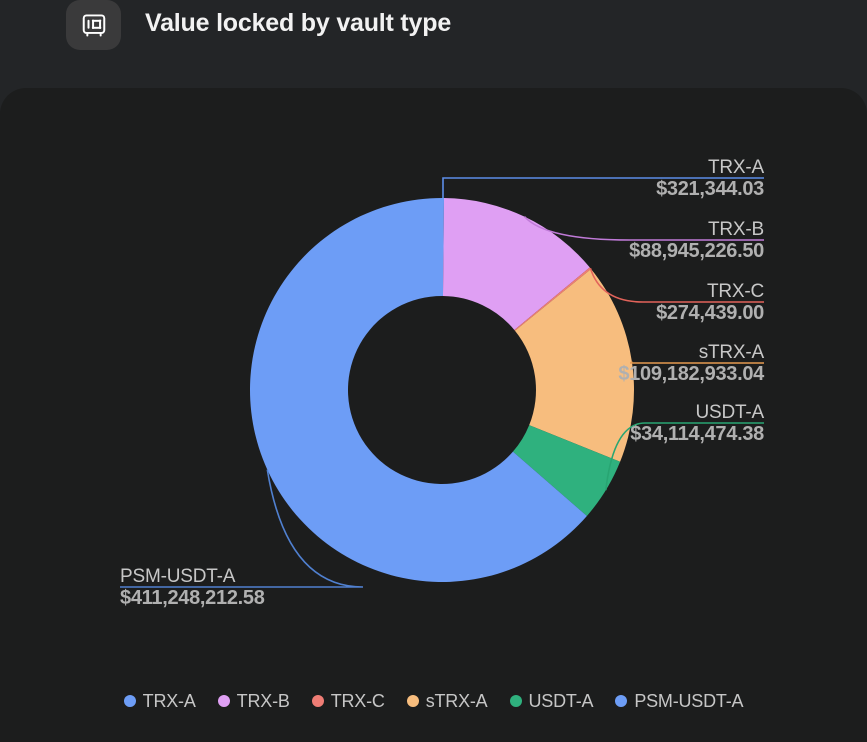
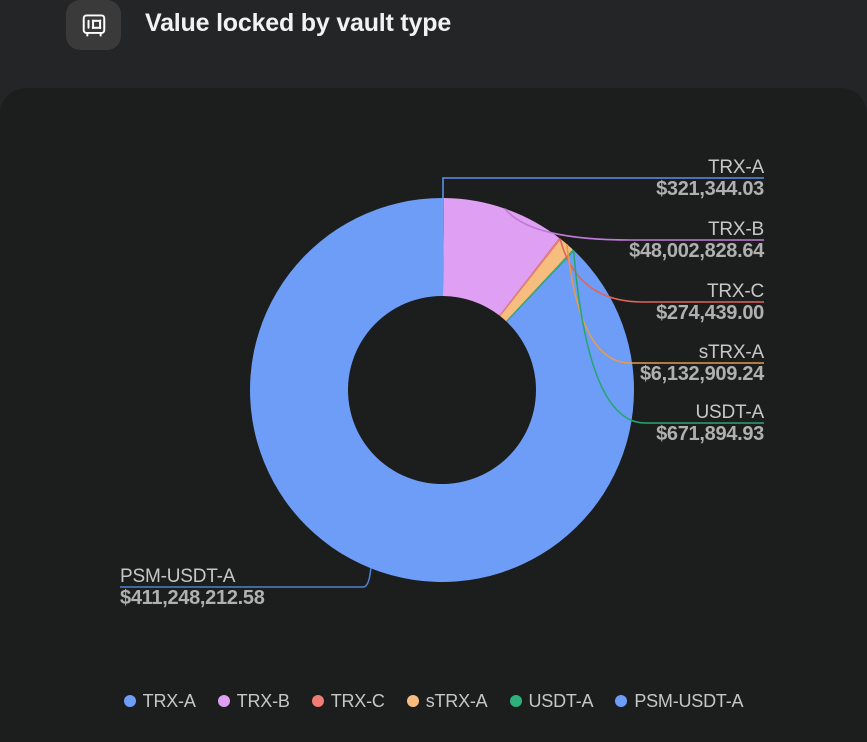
TRX-B: $88,945,226.50 -> $48,002,828.64
sTRX-A: $109,182,933.04 -> $6,132,909.24
USDT-A: $34,114,474.38 -> $671,894.93
